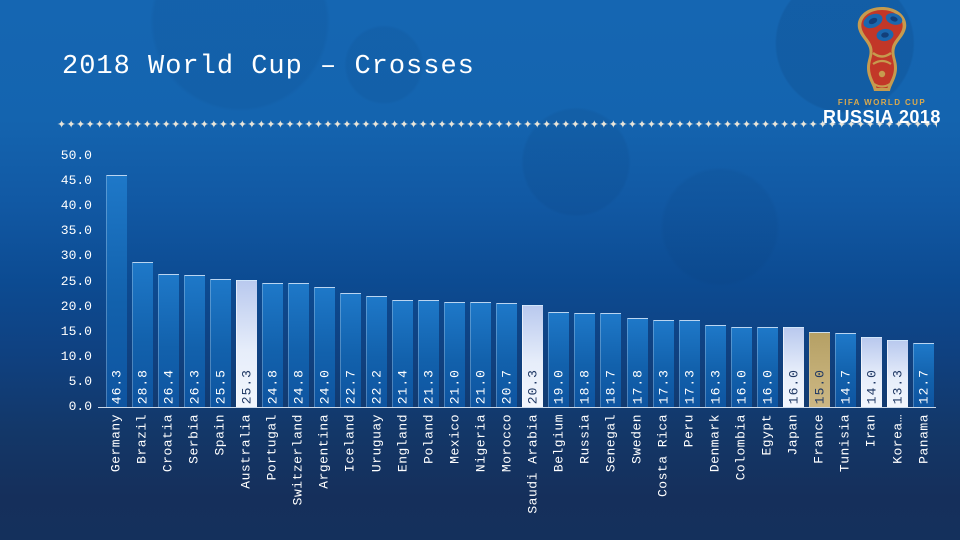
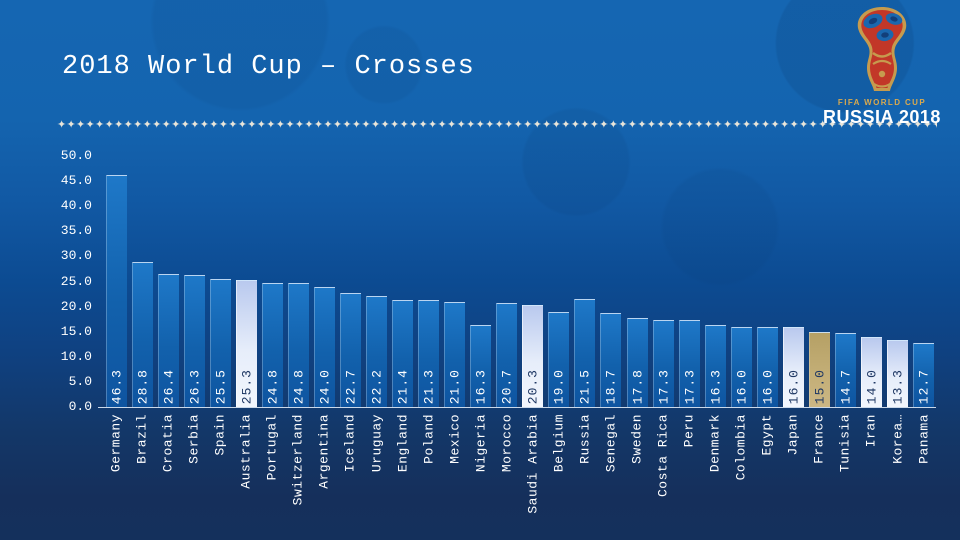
Nigeria: 21.0 -> 16.3
Russia: 18.8 -> 21.5
